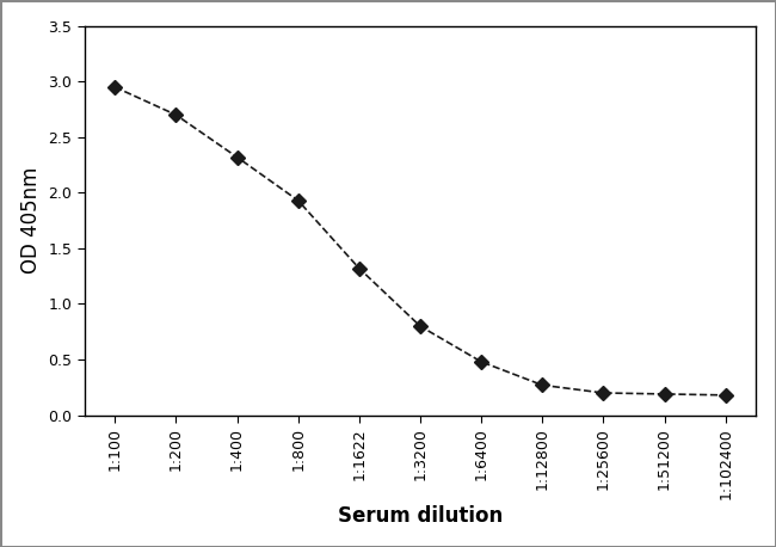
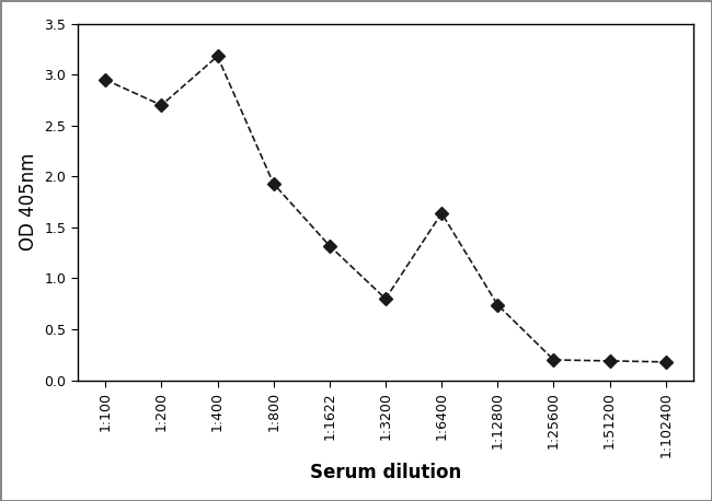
1:400: 2.32 -> 3.18
1:6400: 0.48 -> 1.64
1:12800: 0.27 -> 0.74
